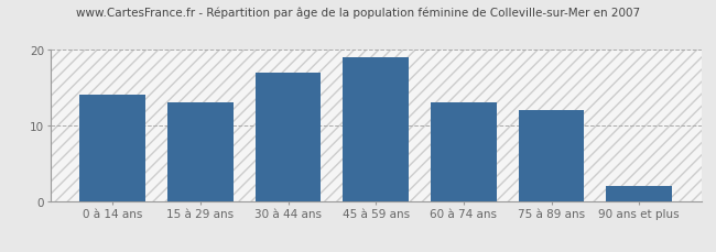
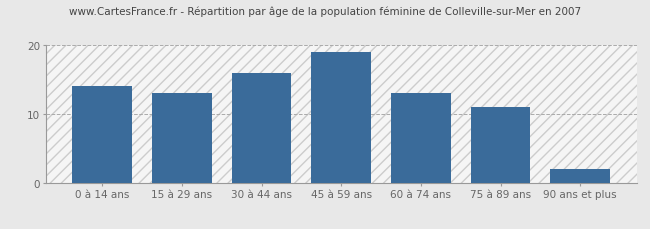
30 à 44 ans: 17 -> 16
75 à 89 ans: 12 -> 11
